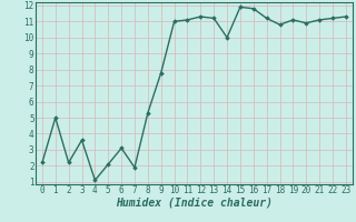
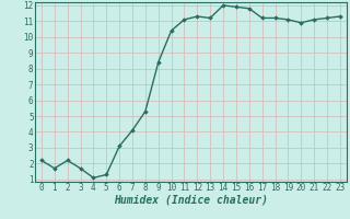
1: 5.0 -> 1.7
3: 3.6 -> 1.7
5: 2.1 -> 1.3
7: 1.9 -> 4.1
9: 7.8 -> 8.4
10: 11.0 -> 10.4
14: 10.0 -> 12.0
18: 10.8 -> 11.2
